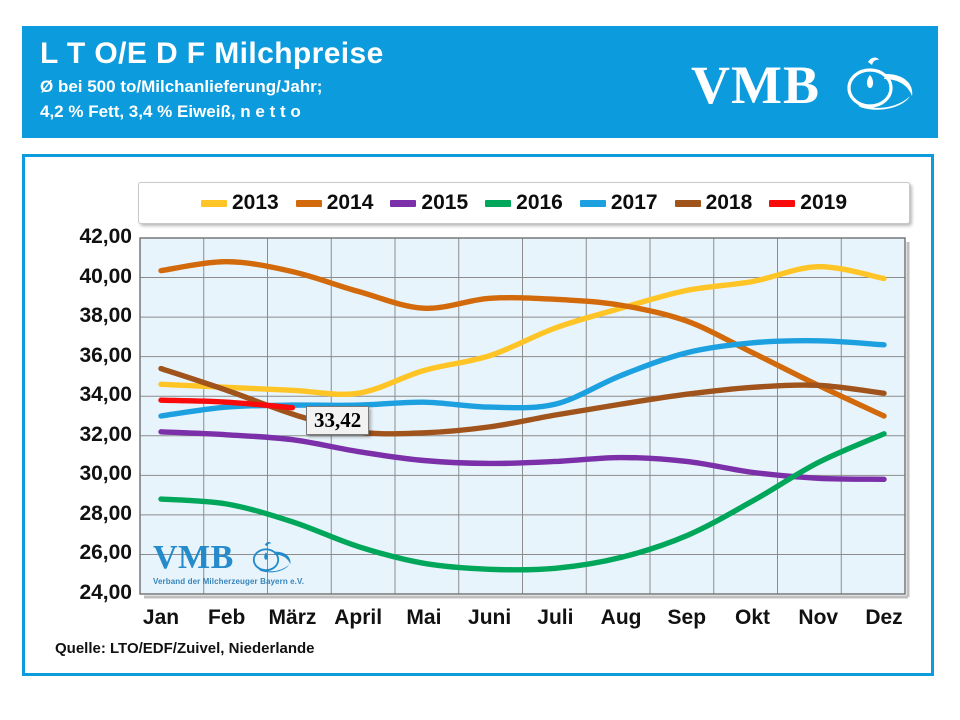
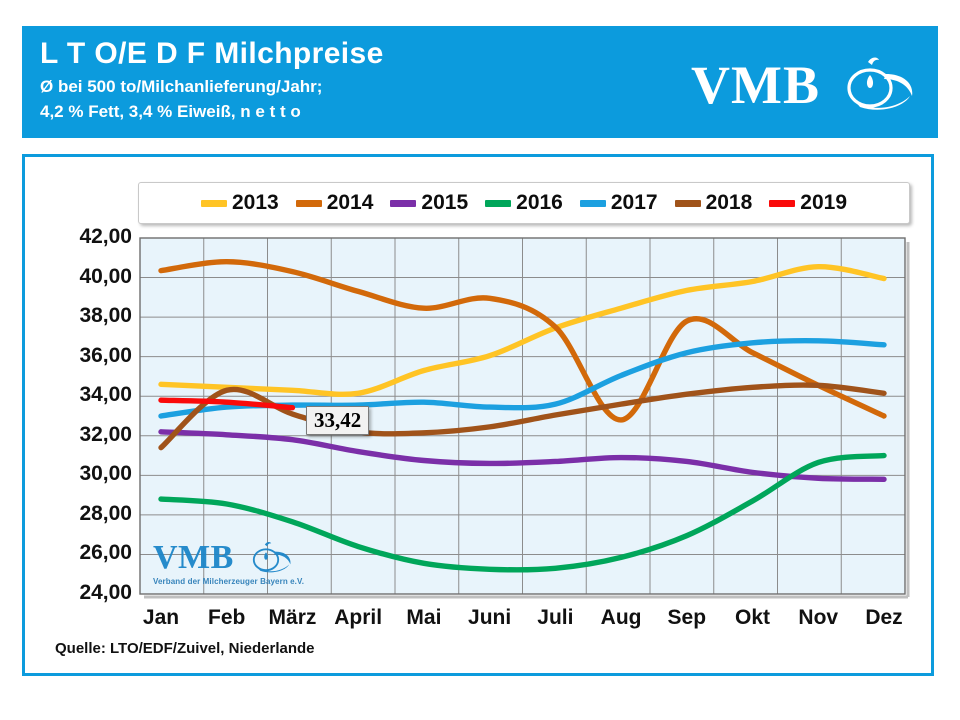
2018/Jan: 35,4 -> 31,4
2014/Juli: 38,9 -> 37,5
2014/Aug: 38,6 -> 32,8
2016/Dez: 32,1 -> 31,0
